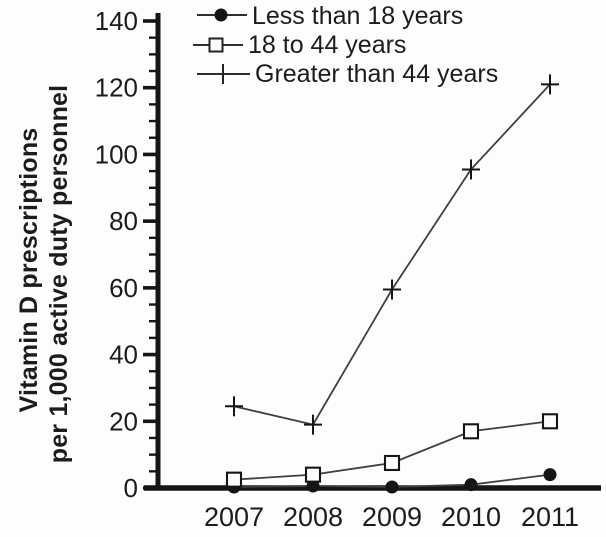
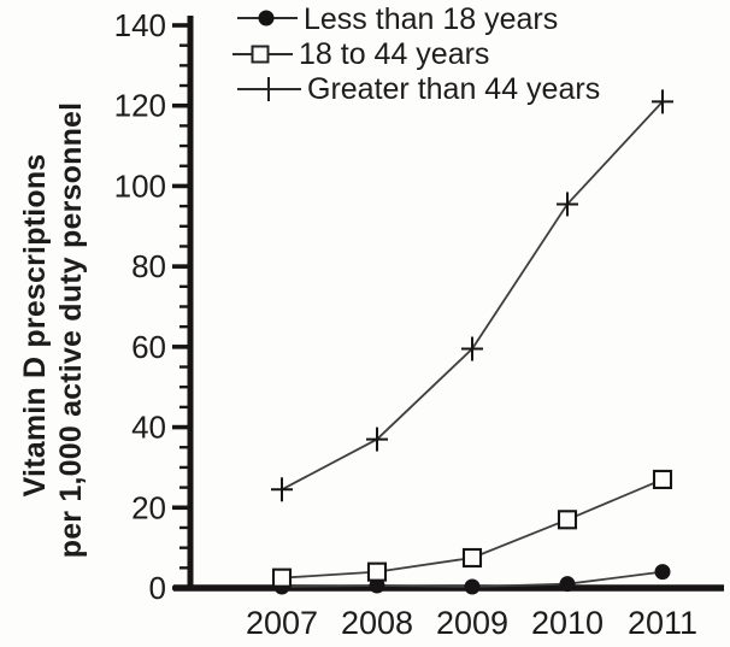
Greater than 44 years/2008: 19 -> 37
18 to 44 years/2011: 20 -> 27
